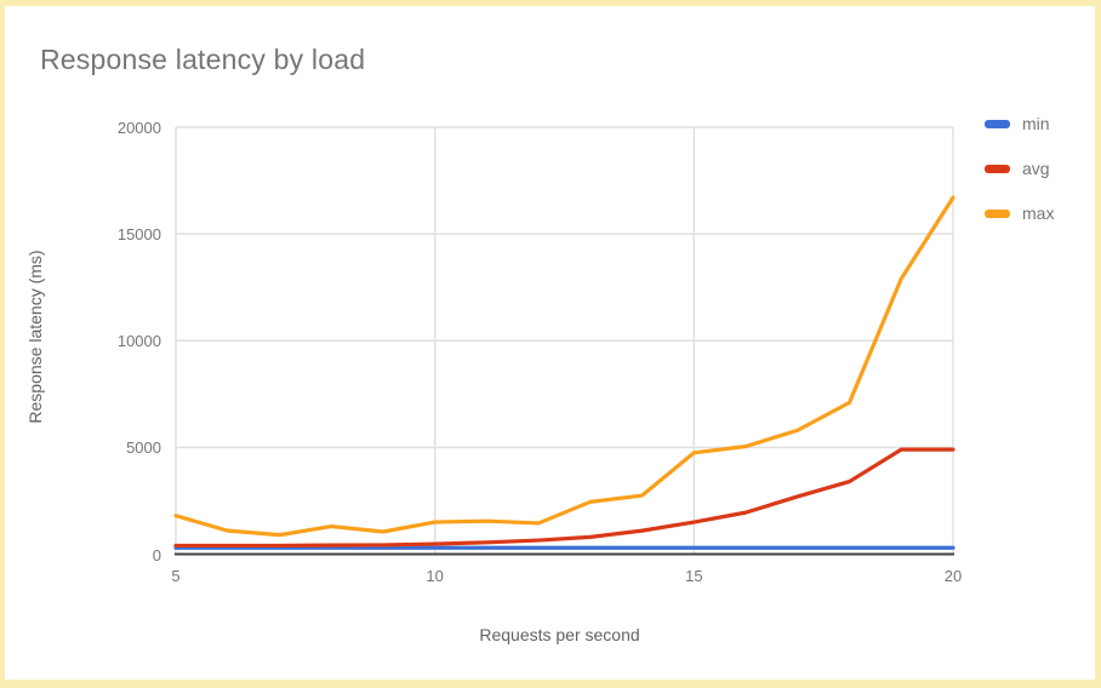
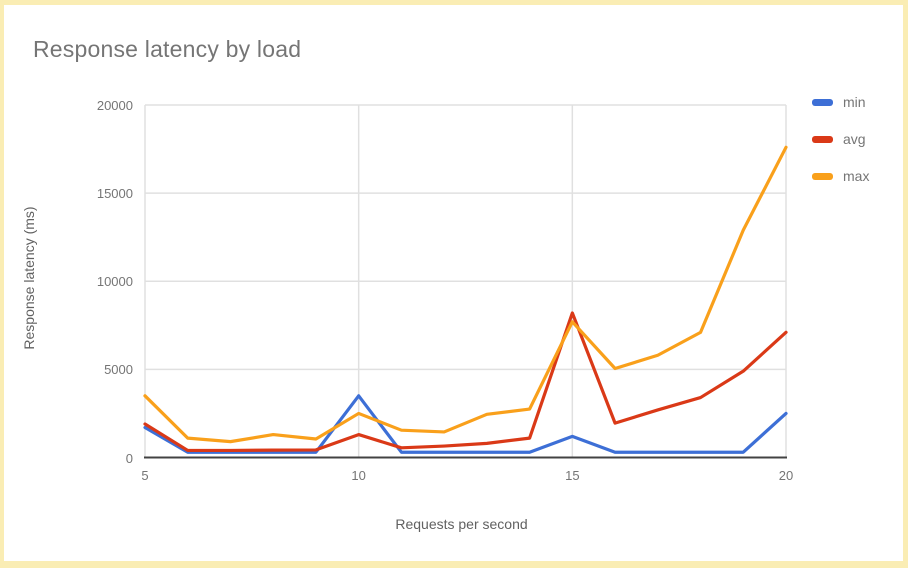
min/5: 300 -> 1700
avg/5: 400 -> 1900
max/5: 1800 -> 3500
min/10: 300 -> 3500
avg/10: 500 -> 1300
max/10: 1500 -> 2500
min/15: 300 -> 1200
avg/15: 1500 -> 8200
max/15: 4800 -> 7700
min/20: 300 -> 2500
avg/20: 4900 -> 7100
max/20: 16700 -> 17600
